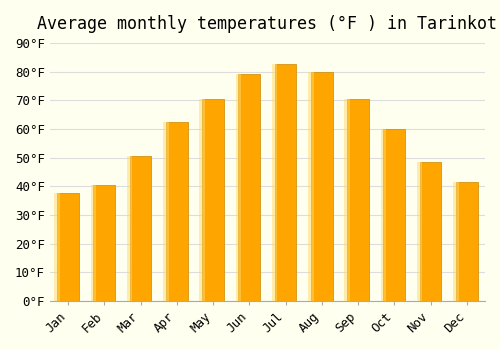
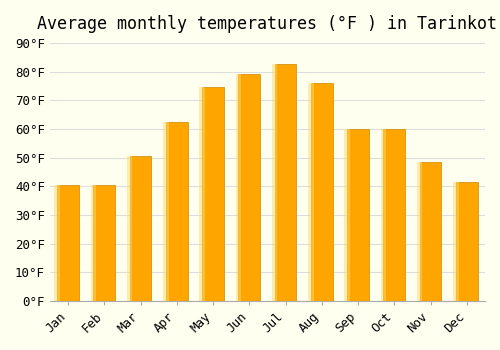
Jan: 37.5°F -> 40.5°F
May: 70.5°F -> 74.5°F
Aug: 80.0°F -> 76.0°F
Sep: 70.5°F -> 60.0°F
